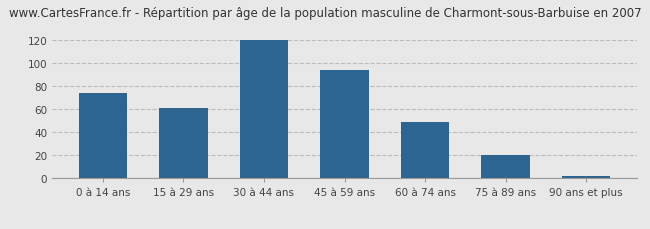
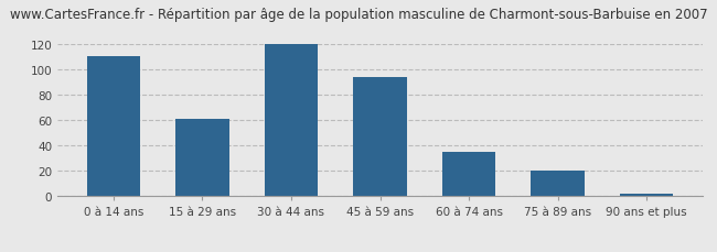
0 à 14 ans: 74 -> 111
60 à 74 ans: 49 -> 35
